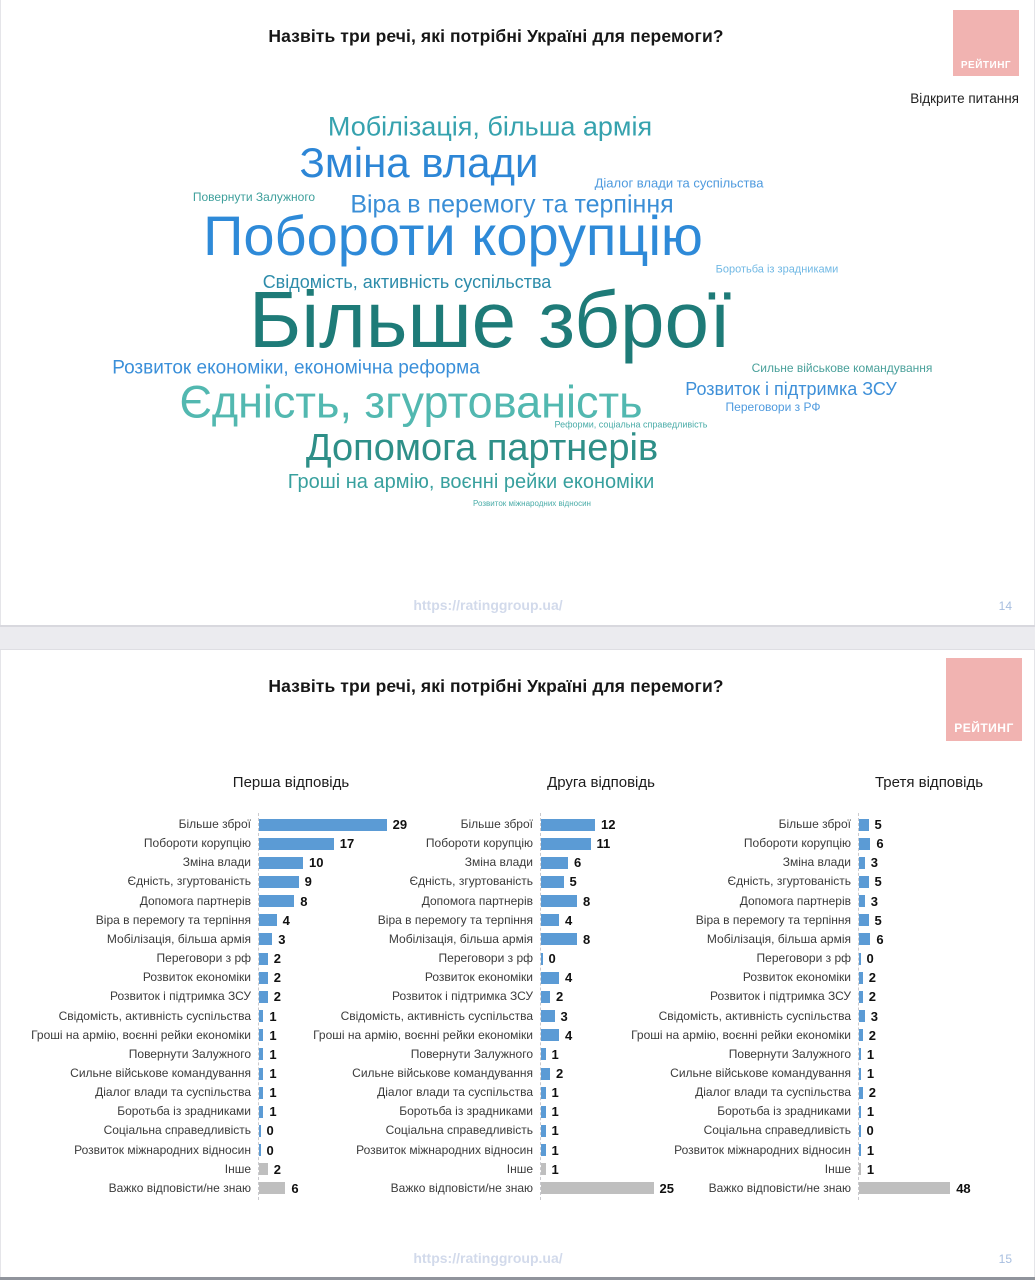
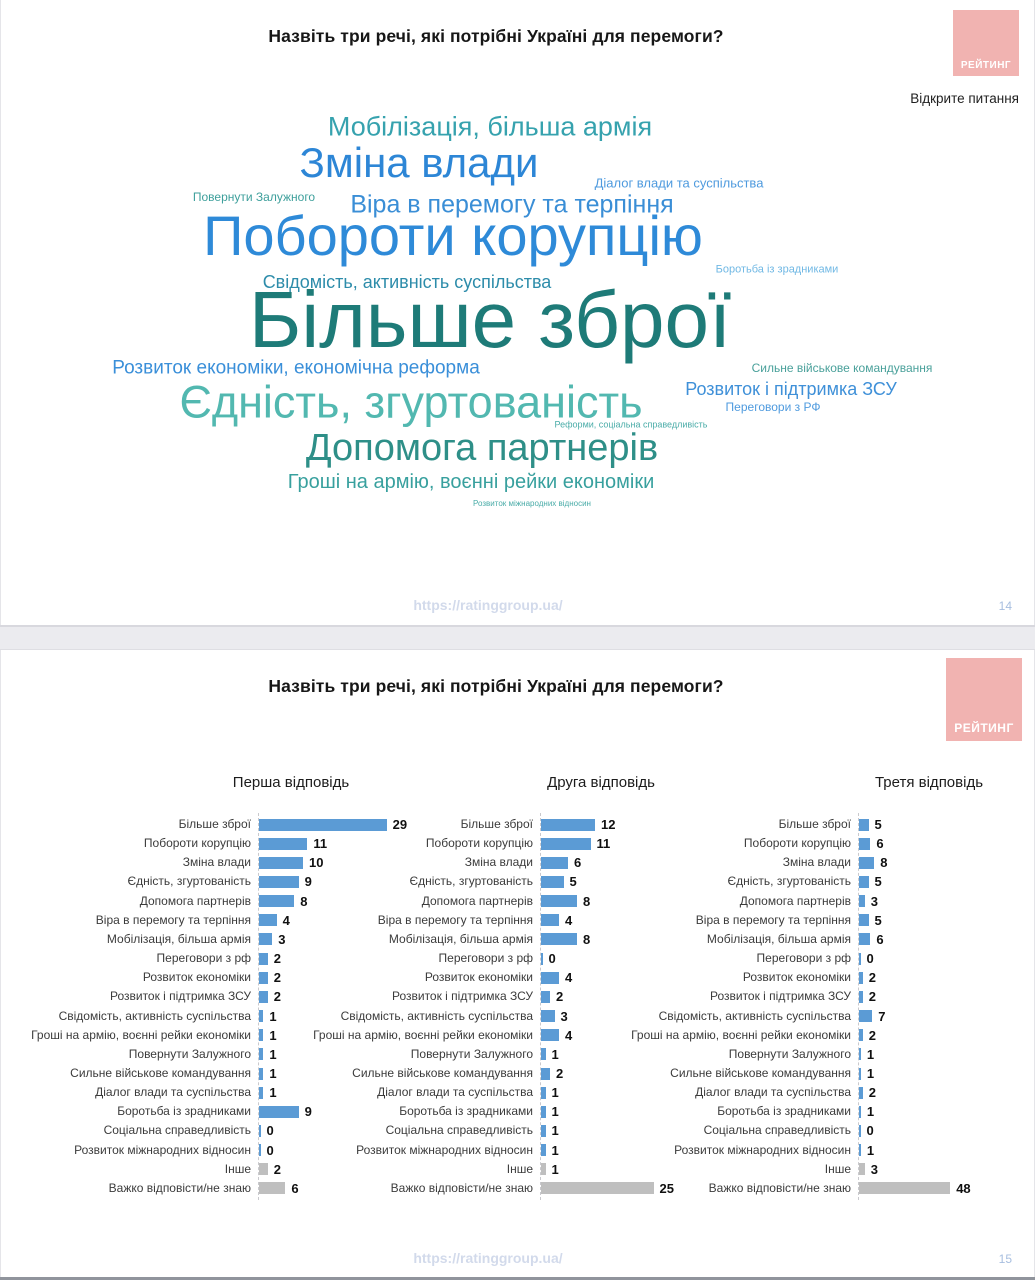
Перша відповідь/Побороти корупцію: 17 -> 11
Третя відповідь/Зміна влади: 3 -> 8
Третя відповідь/Свідомість, активність суспільства: 3 -> 7
Перша відповідь/Боротьба із зрадниками: 1 -> 9
Третя відповідь/Інше: 1 -> 3
